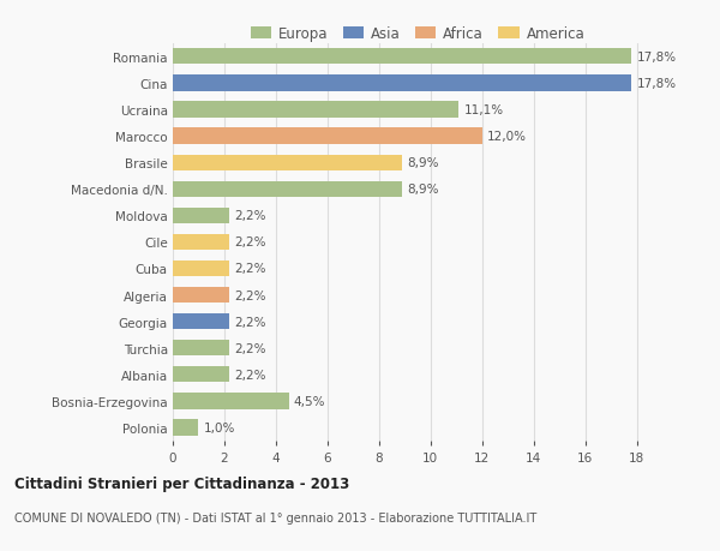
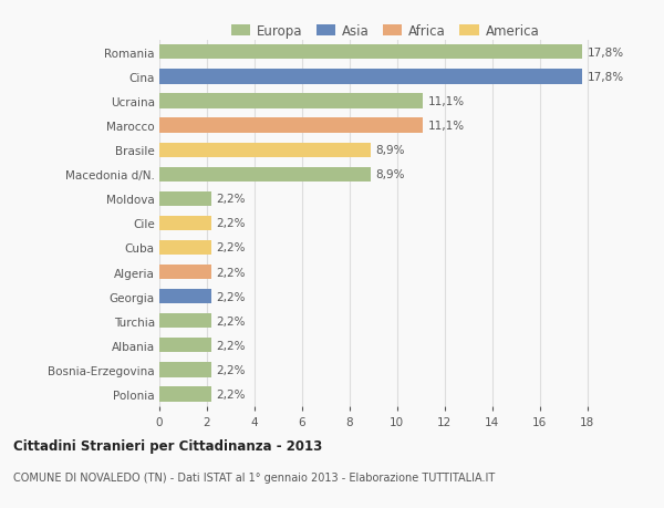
Marocco: 12,0% -> 11,1%
Bosnia-Erzegovina: 4,5% -> 2,2%
Polonia: 1,0% -> 2,2%
